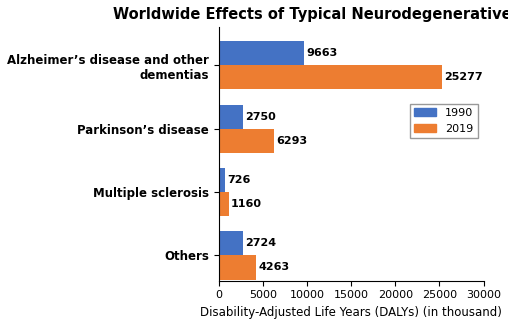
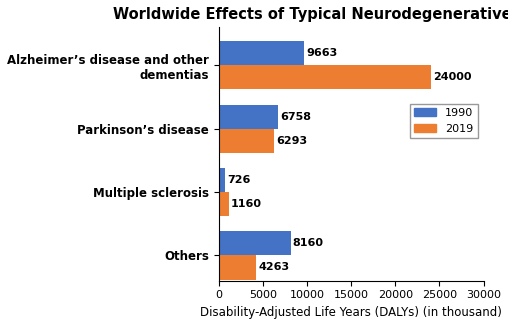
2019/Alzheimer’s disease and other dementias: 25277 -> 24000
1990/Parkinson’s disease: 2750 -> 6758
1990/Others: 2724 -> 8160
